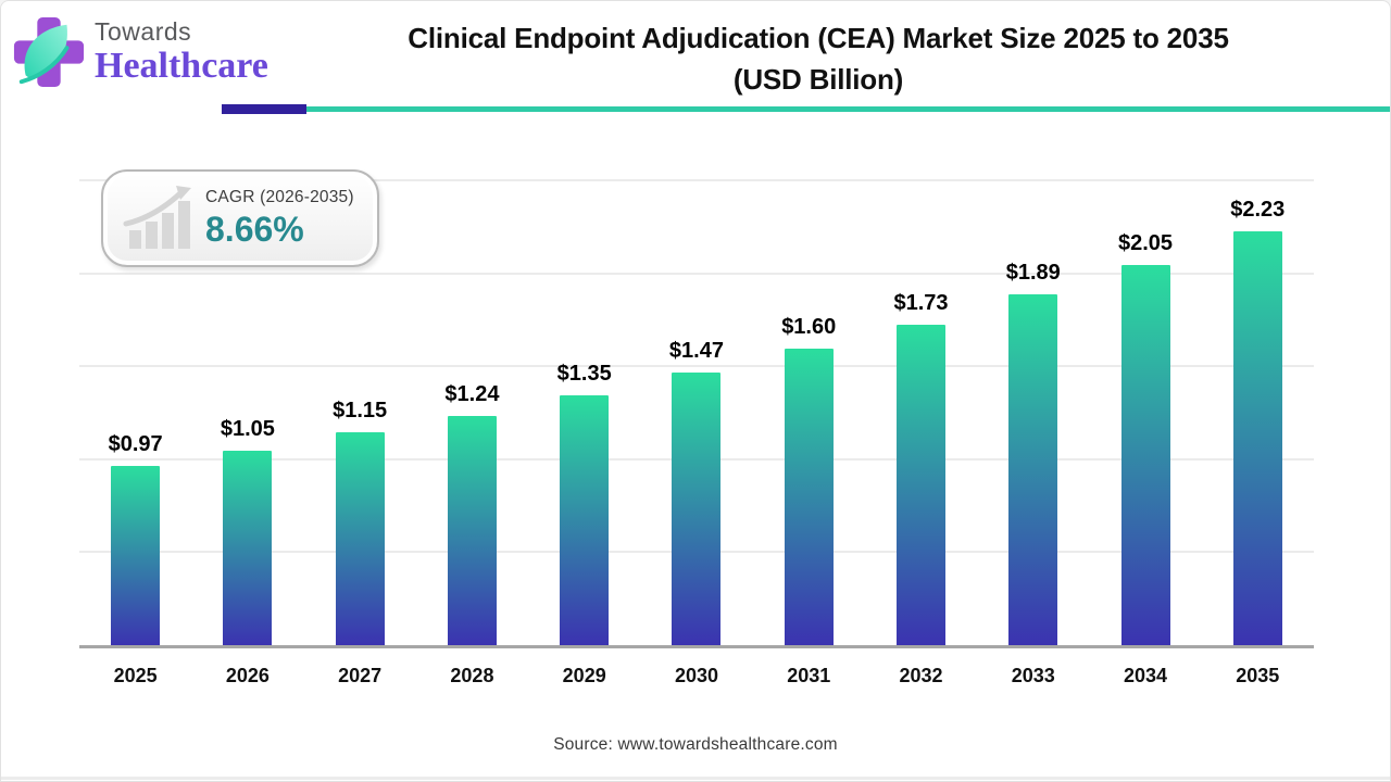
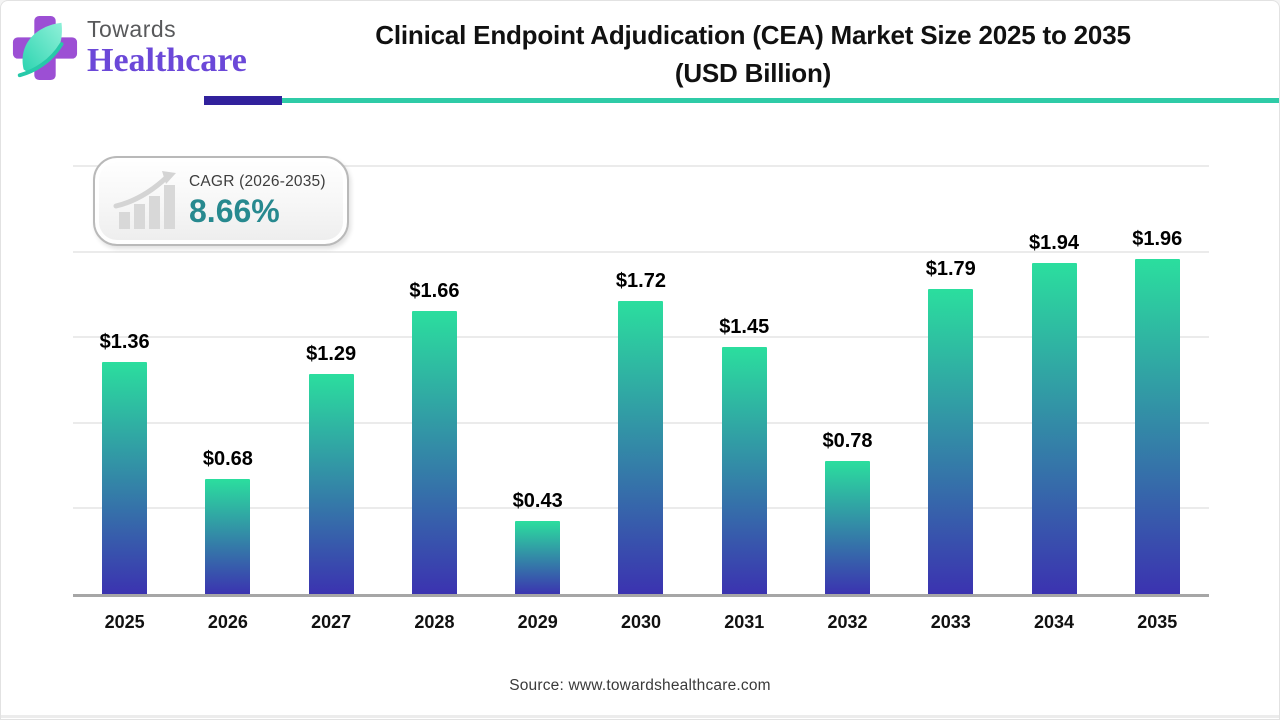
2025: $0.97 -> $1.36
2026: $1.05 -> $0.68
2027: $1.15 -> $1.29
2028: $1.24 -> $1.66
2029: $1.35 -> $0.43
2030: $1.47 -> $1.72
2031: $1.60 -> $1.45
2032: $1.73 -> $0.78
2033: $1.89 -> $1.79
2034: $2.05 -> $1.94
2035: $2.23 -> $1.96
